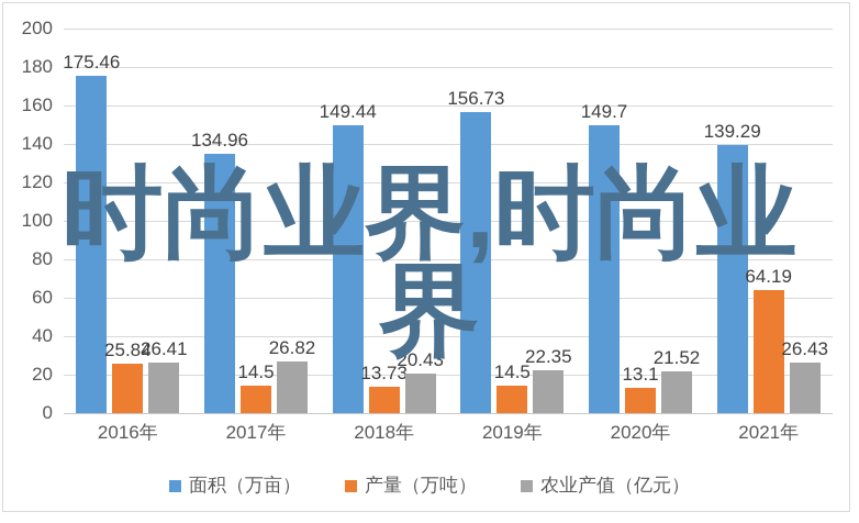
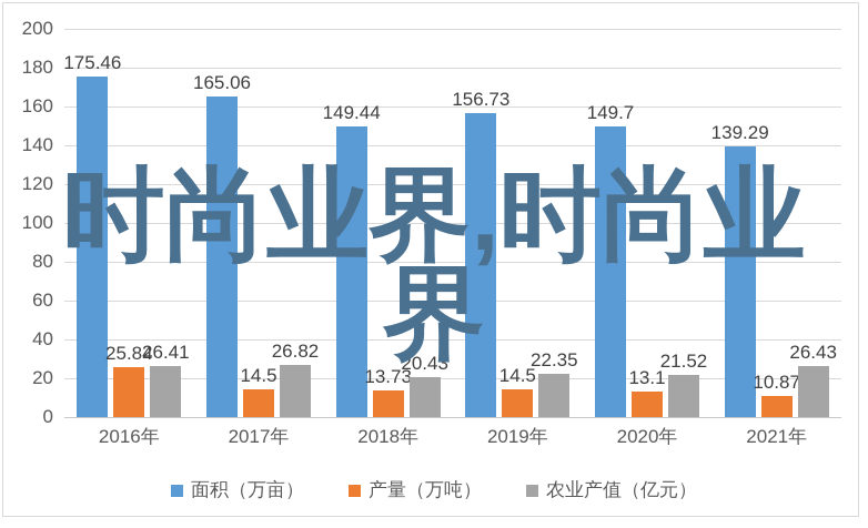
面积（万亩）/2017年: 134.96 -> 165.06
产量（万吨）/2021年: 64.19 -> 10.87
